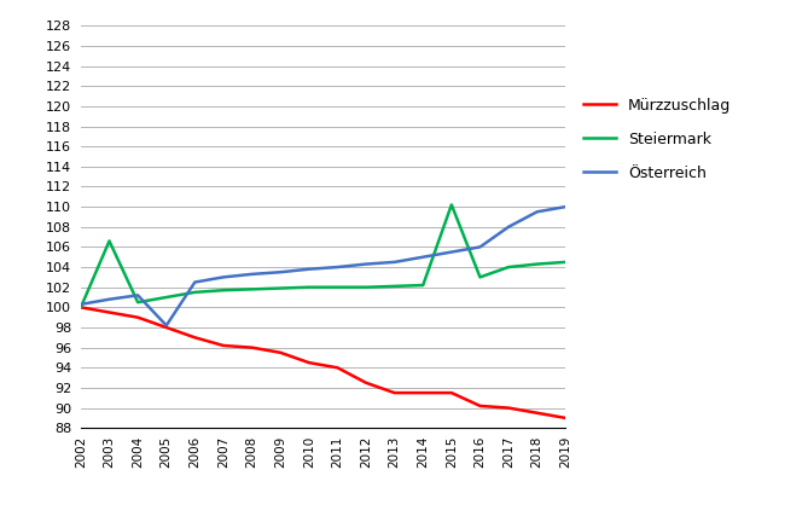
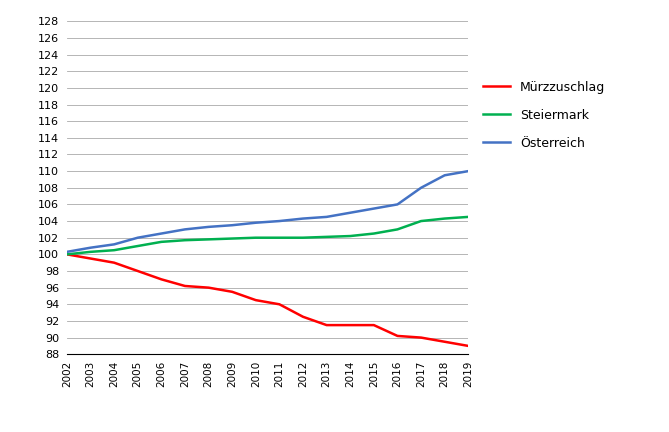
Steiermark/2003: 106.6 -> 100.3
Österreich/2005: 98.2 -> 102.0
Steiermark/2015: 110.2 -> 102.5
